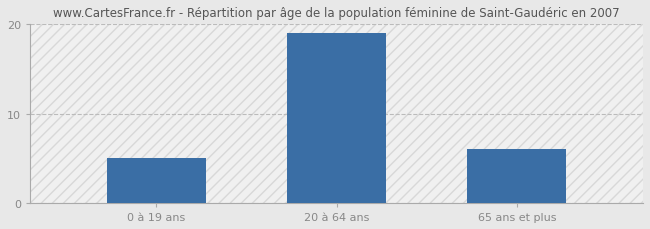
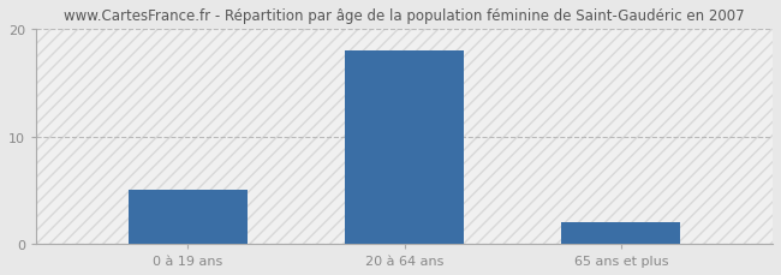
20 à 64 ans: 19 -> 18
65 ans et plus: 6 -> 2
